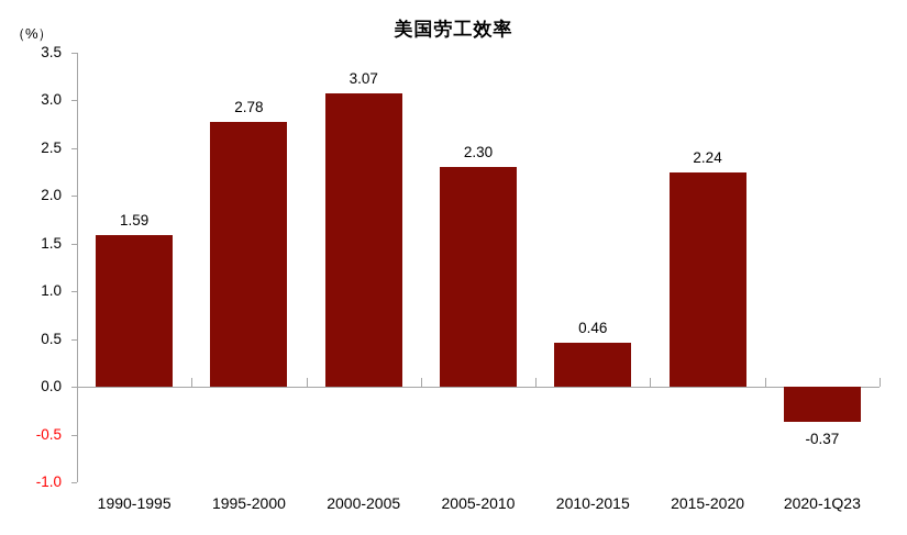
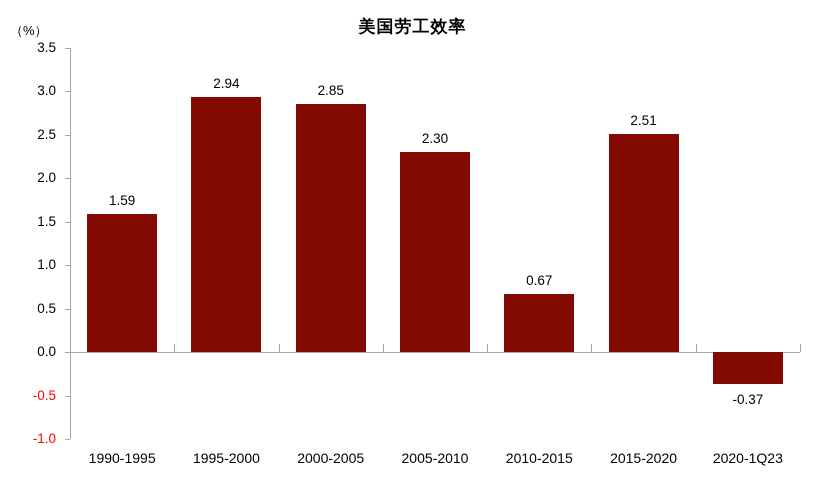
1995-2000: 2.78 -> 2.94
2000-2005: 3.07 -> 2.85
2010-2015: 0.46 -> 0.67
2015-2020: 2.24 -> 2.51
